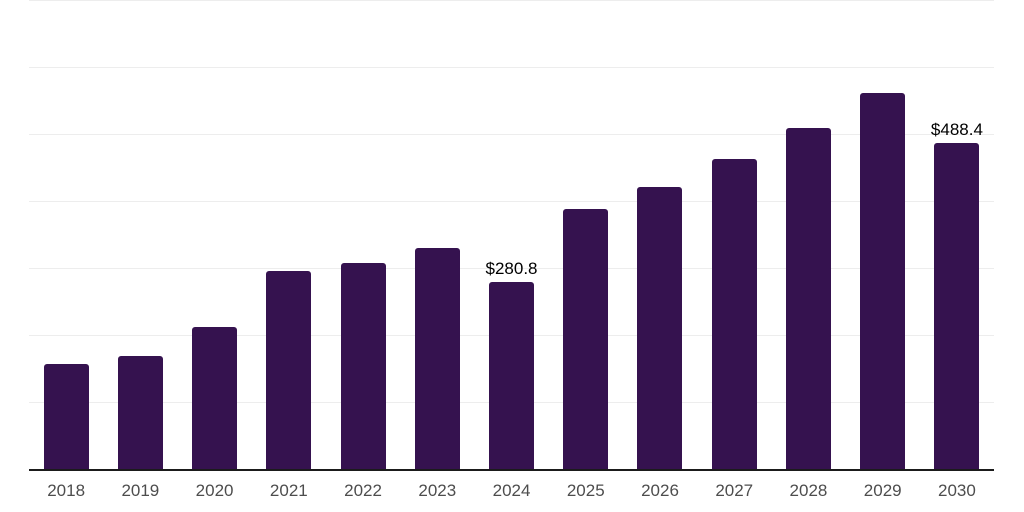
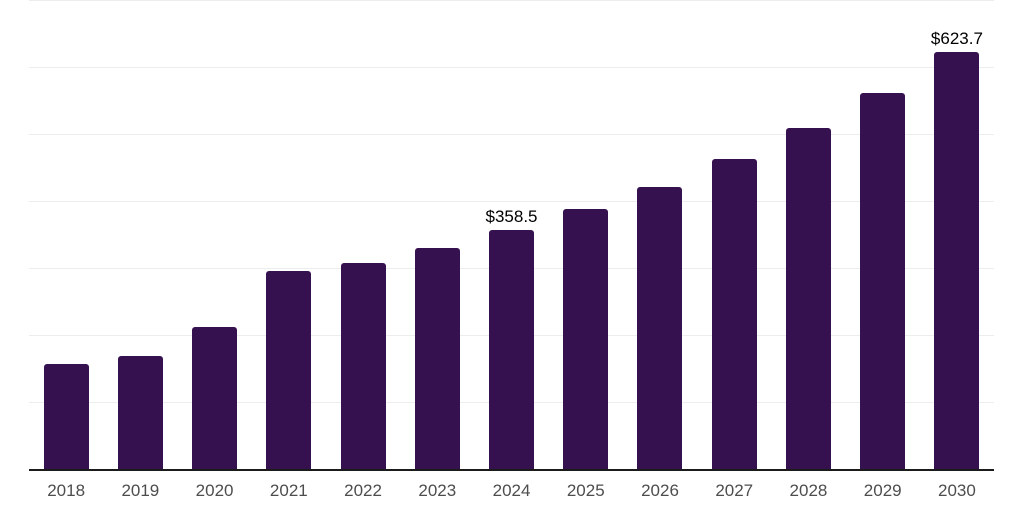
2024: $280.8 -> $358.5
2030: $488.4 -> $623.7
